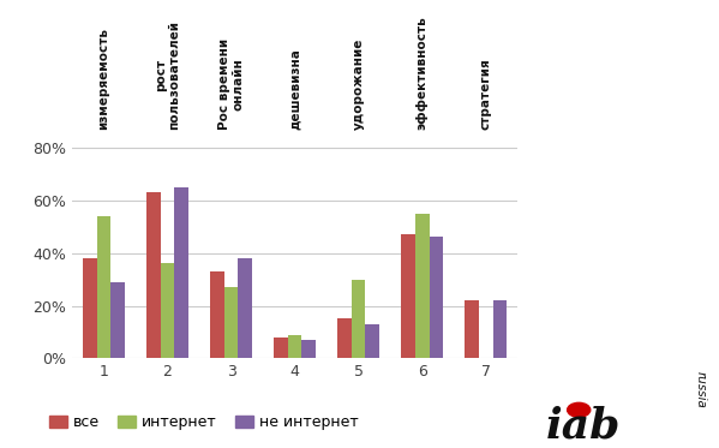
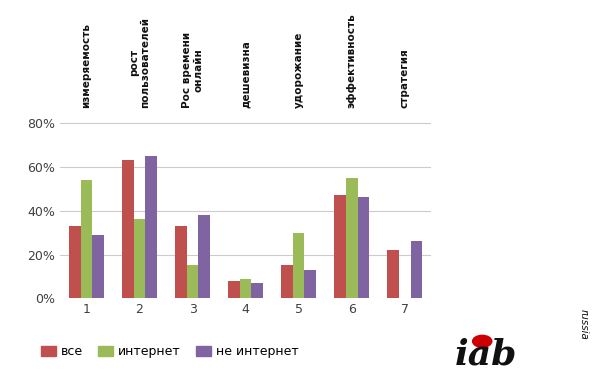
все/1: 38% -> 33%
интернет/3: 27% -> 15%
не интернет/7: 22% -> 26%
